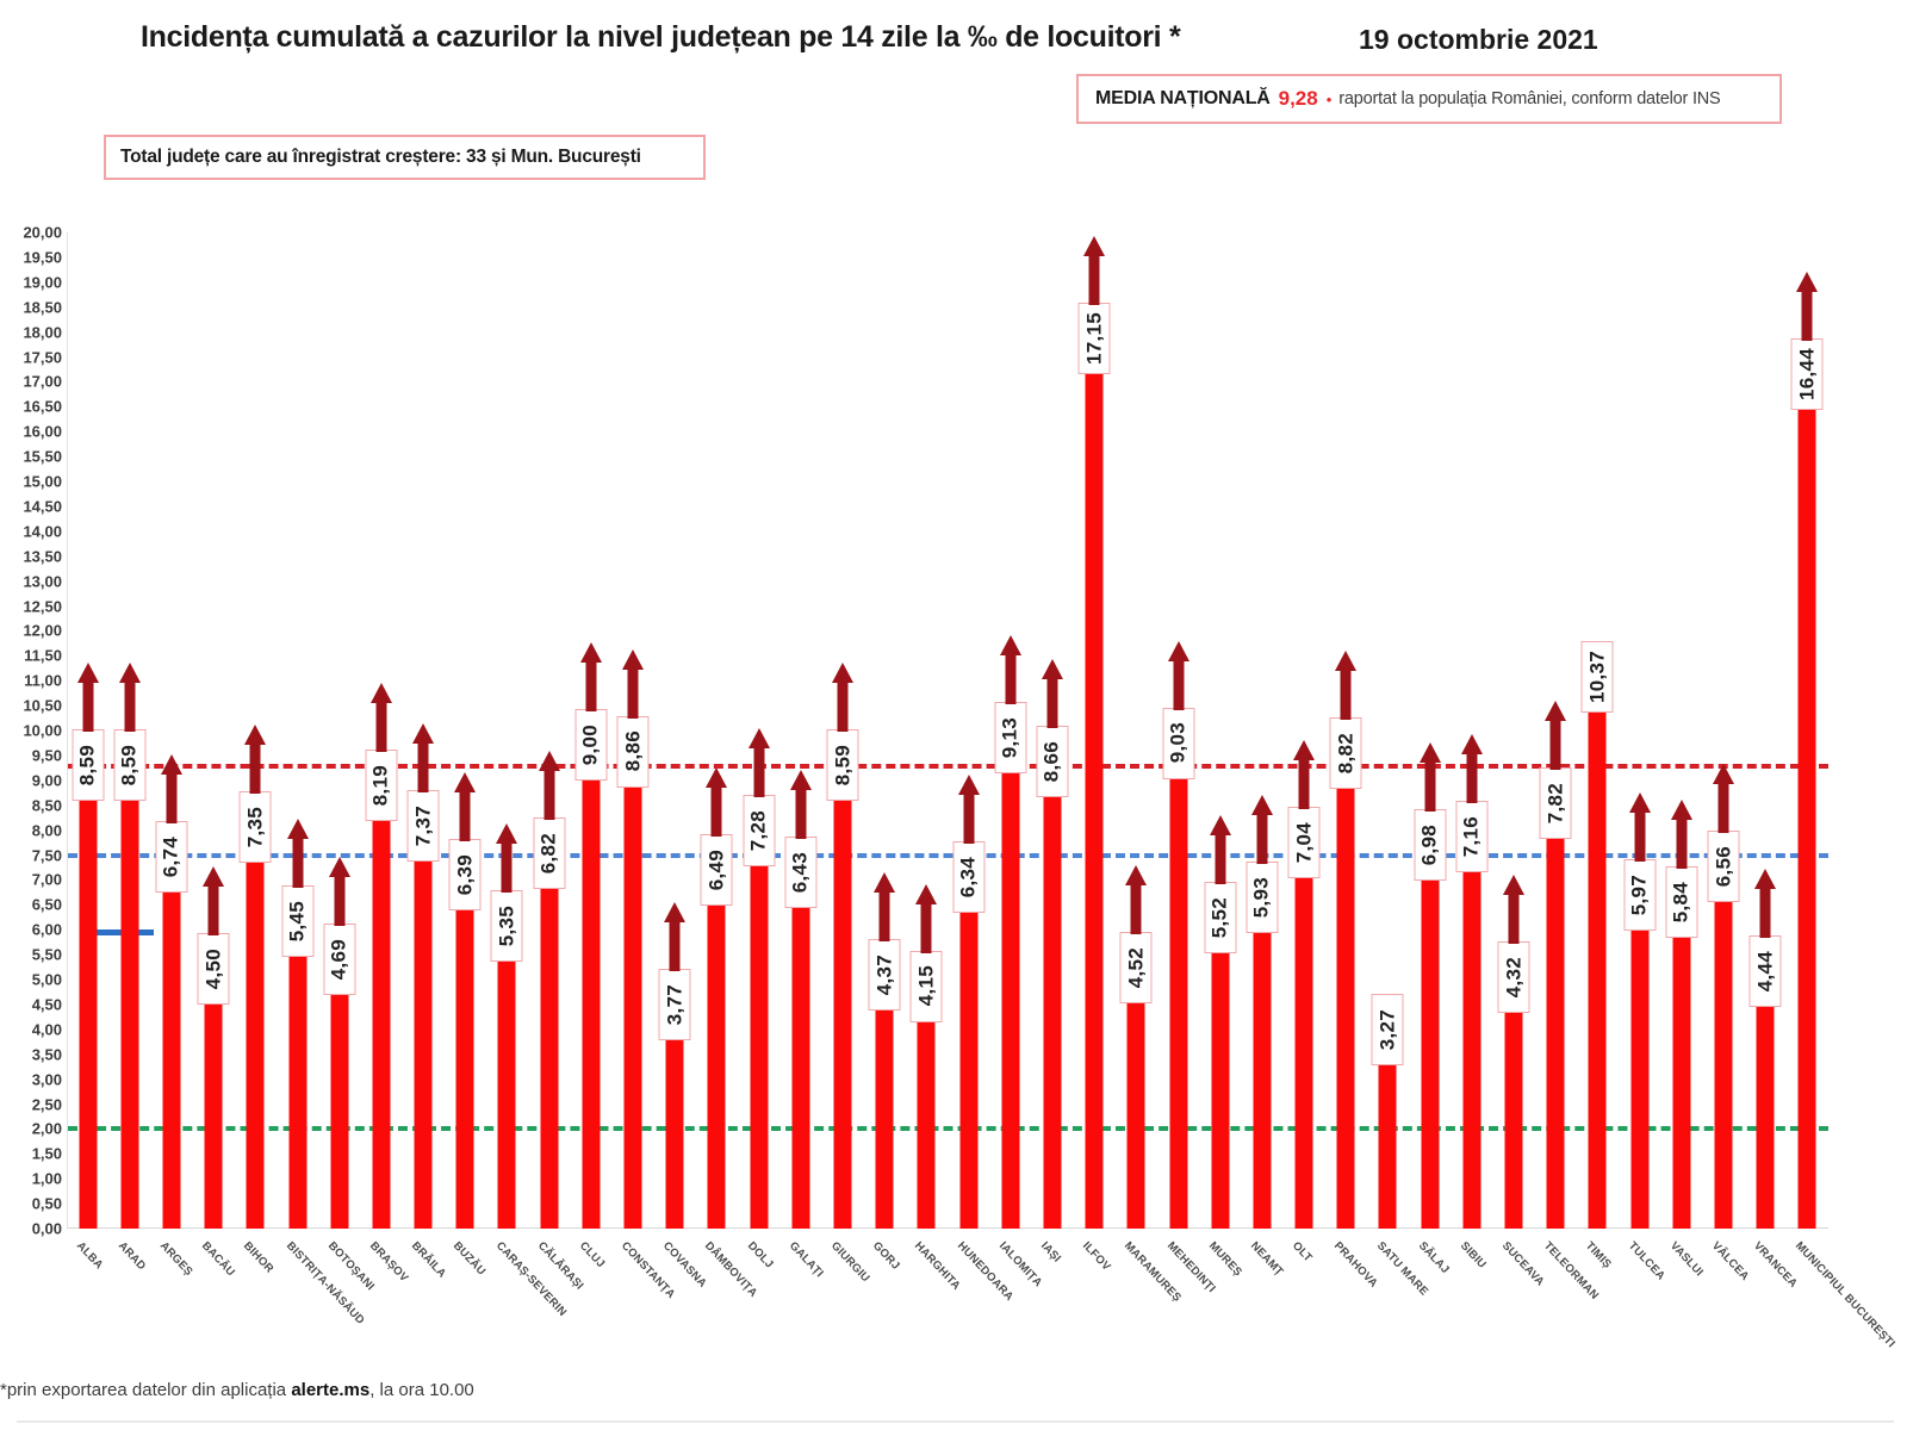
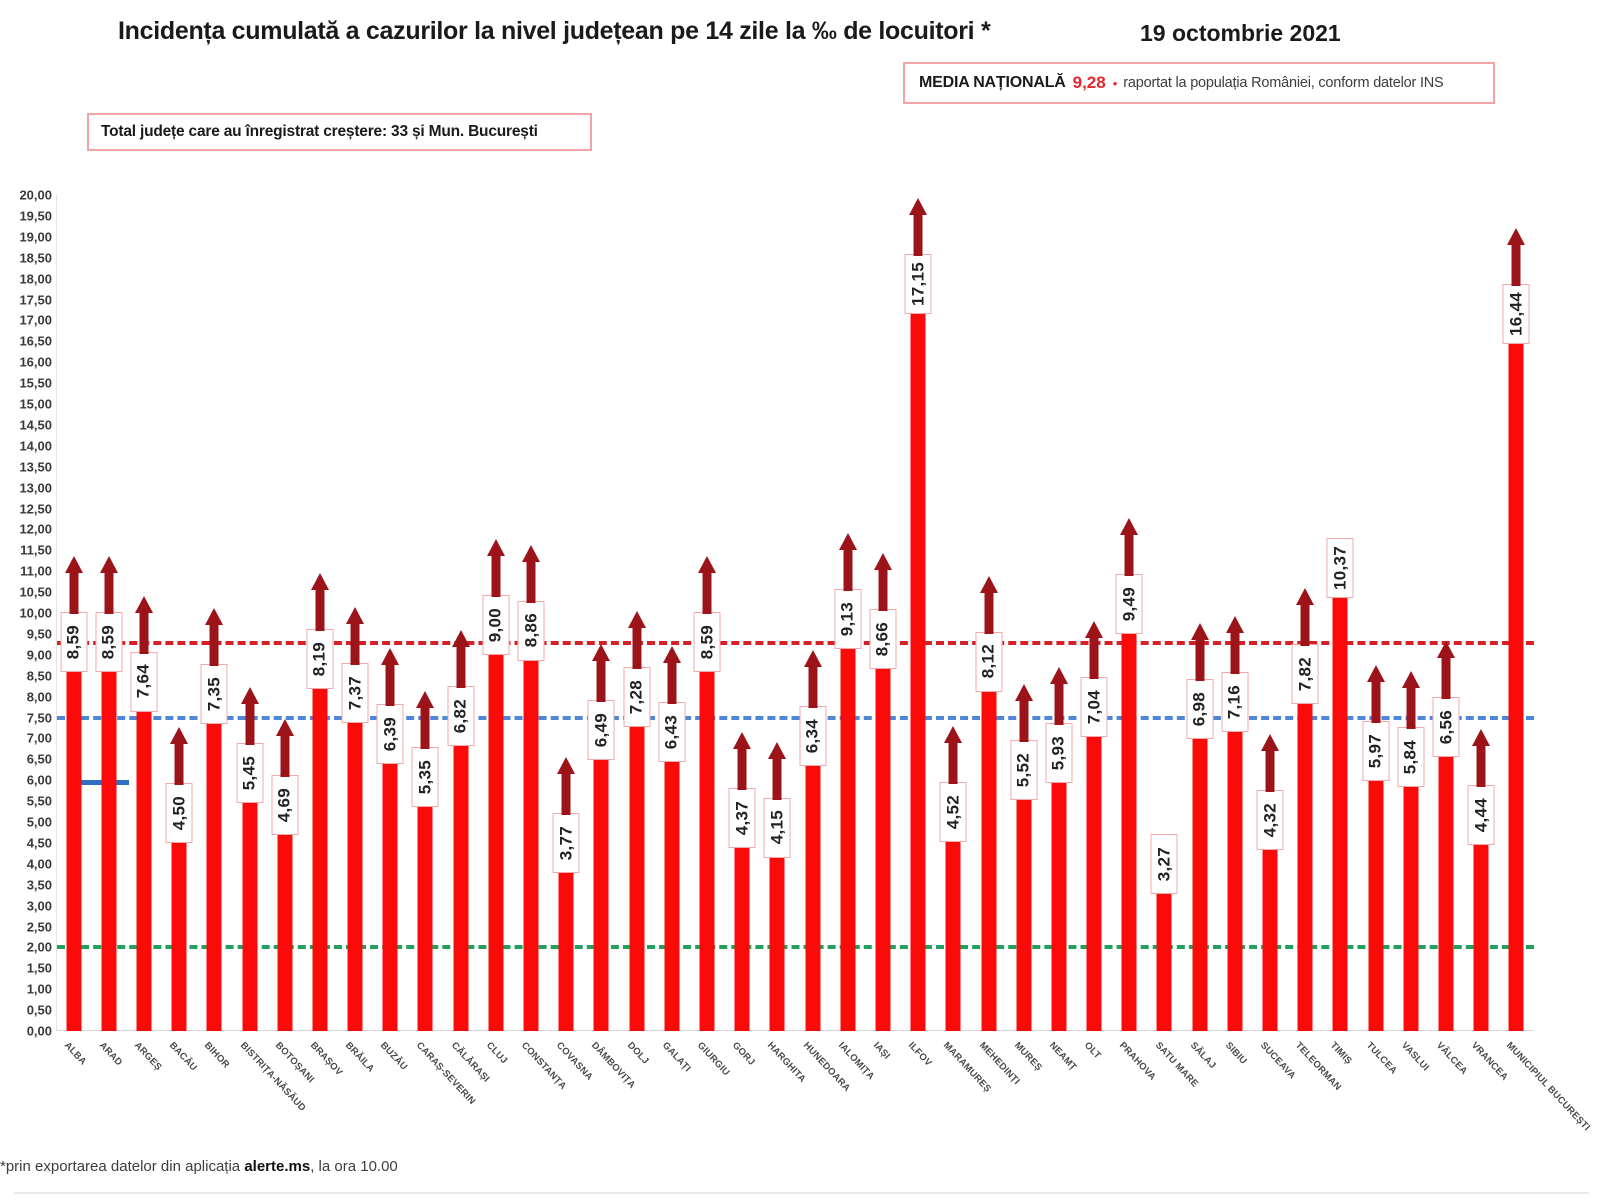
ARGEȘ: 6,74 -> 7,64
MEHEDINȚI: 9,03 -> 8,12
PRAHOVA: 8,82 -> 9,49
